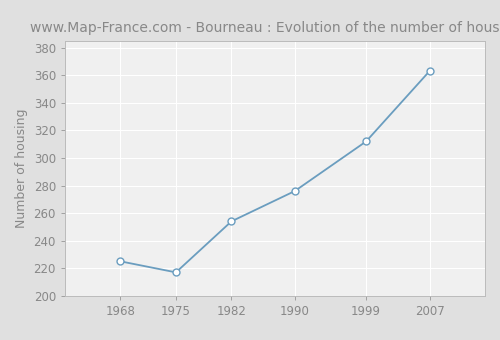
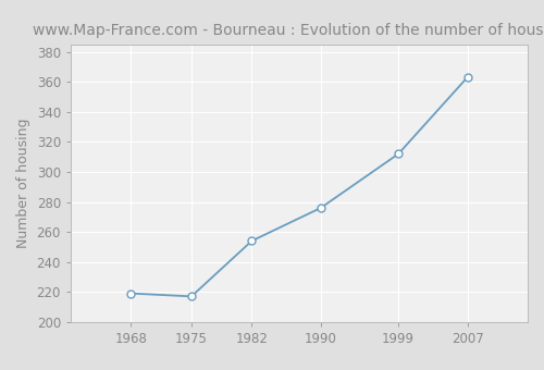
1968: 225 -> 219
